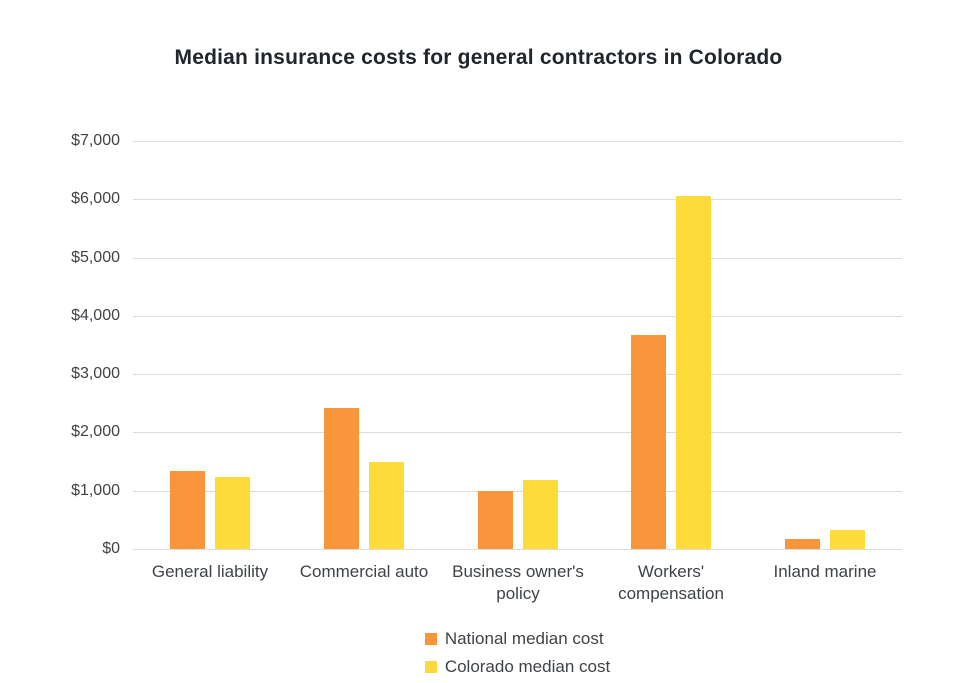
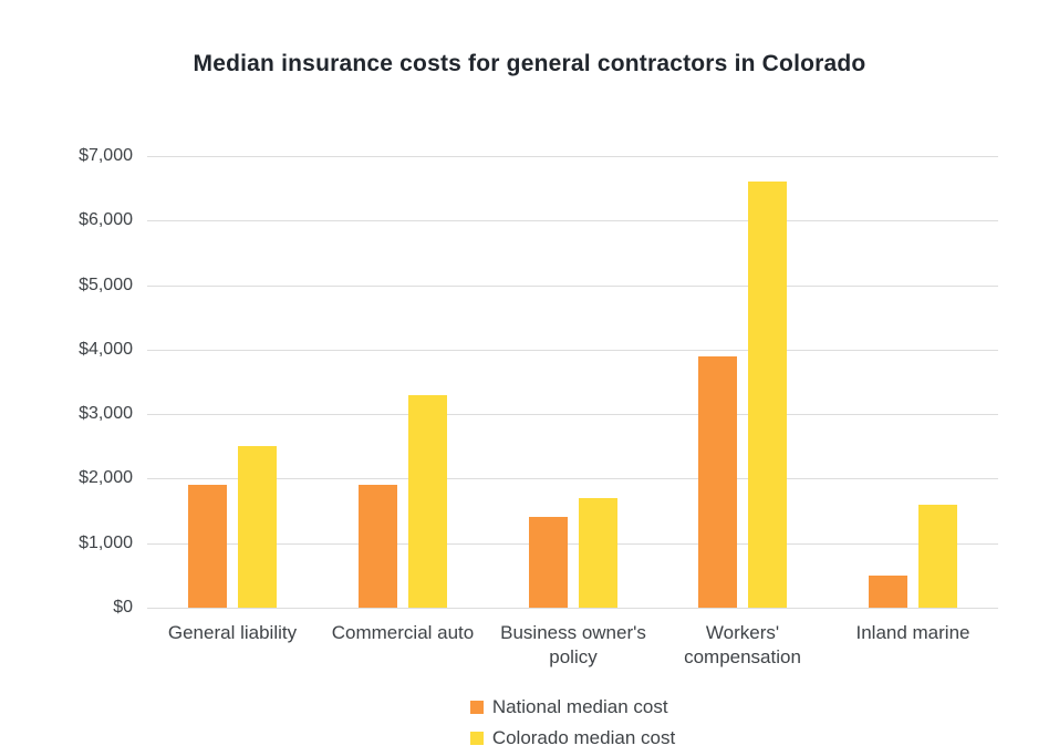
National median cost/General liability: $1300 -> $1900
Colorado median cost/General liability: $1200 -> $2500
National median cost/Commercial auto: $2400 -> $1900
Colorado median cost/Commercial auto: $1500 -> $3300
National median cost/Business owner's policy: $1000 -> $1400
Colorado median cost/Business owner's policy: $1200 -> $1700
National median cost/Workers' compensation: $3700 -> $3900
Colorado median cost/Workers' compensation: $6100 -> $6600
National median cost/Inland marine: $200 -> $500
Colorado median cost/Inland marine: $300 -> $1600
